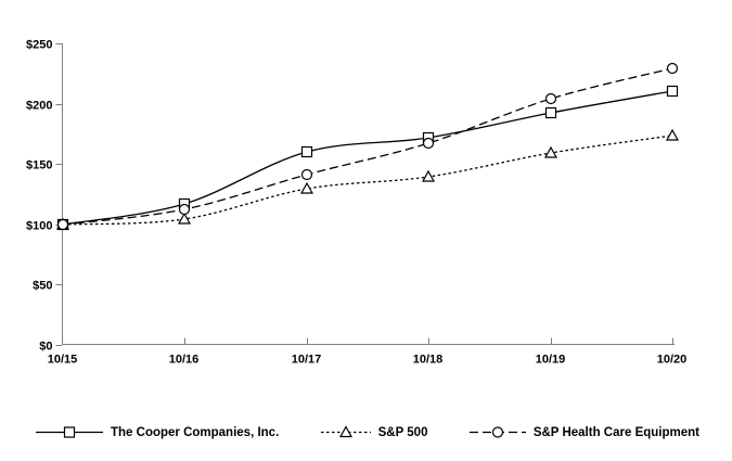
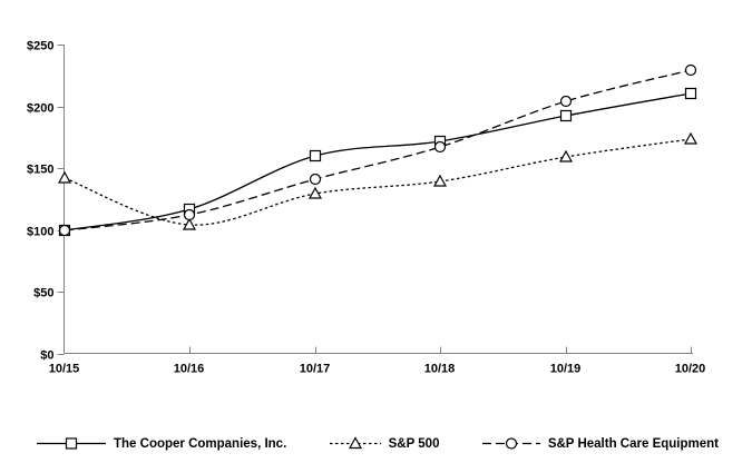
S&P 500/10/15: $100 -> $142
